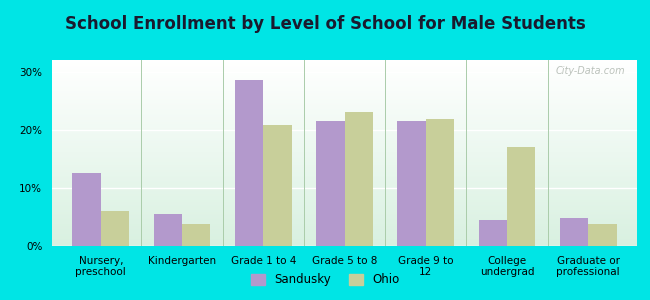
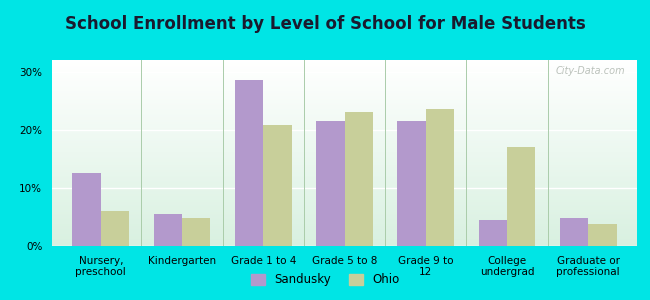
Ohio/Kindergarten: 3.8% -> 4.8%
Ohio/Grade 9 to 12: 21.8% -> 23.5%
